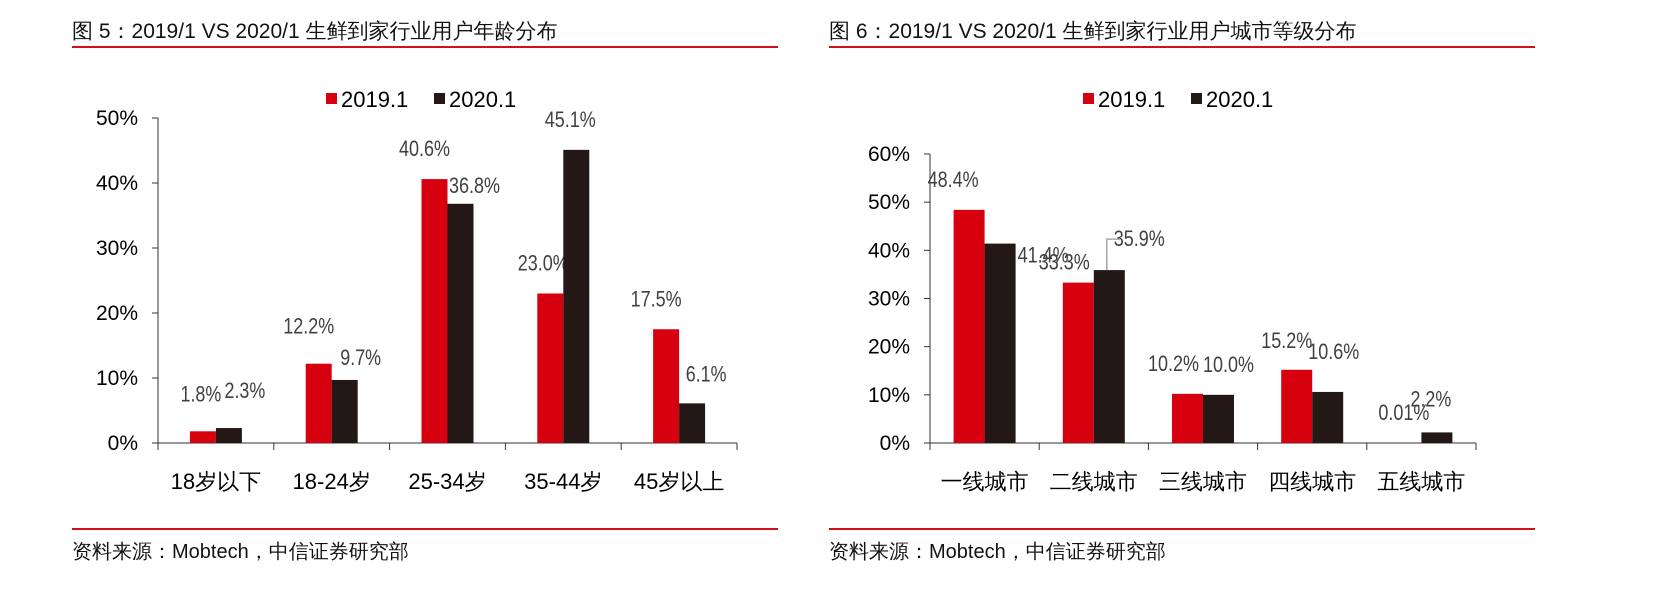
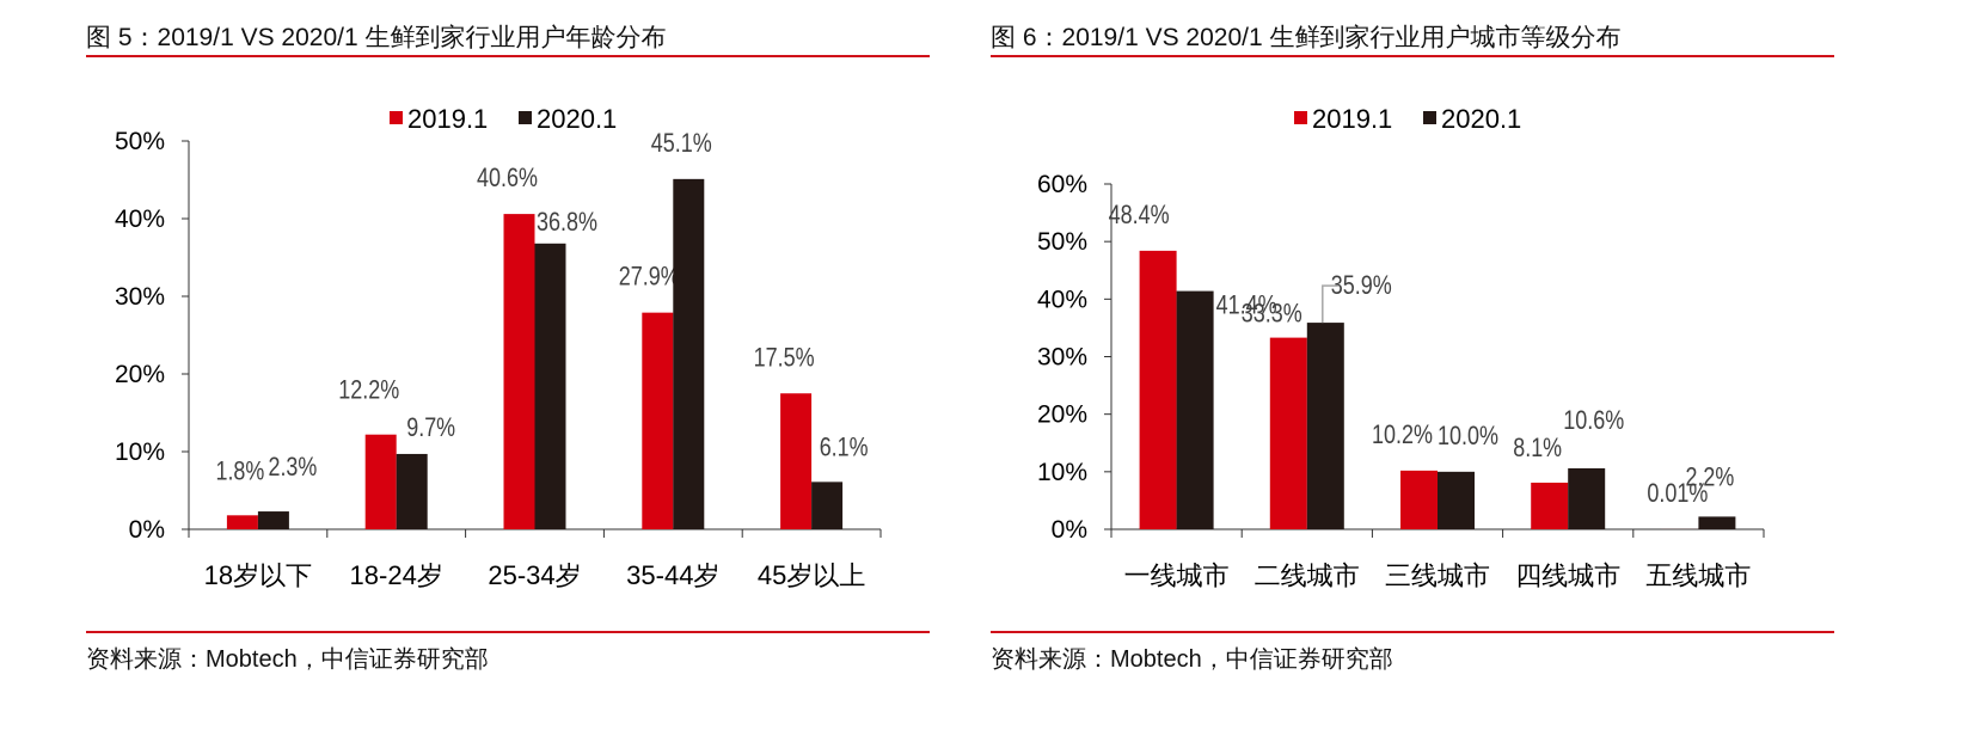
图 5：2019/1 VS 2020/1 生鲜到家行业用户年龄分布/2019.1/35-44岁: 23.0% -> 27.9%
图 6：2019/1 VS 2020/1 生鲜到家行业用户城市等级分布/2019.1/四线城市: 15.2% -> 8.1%
